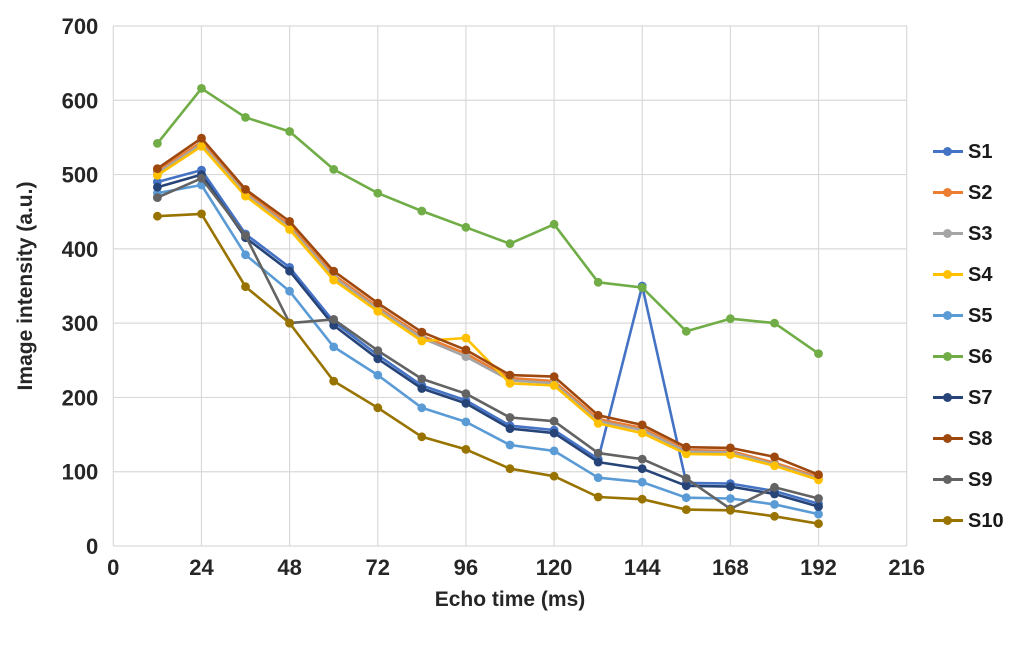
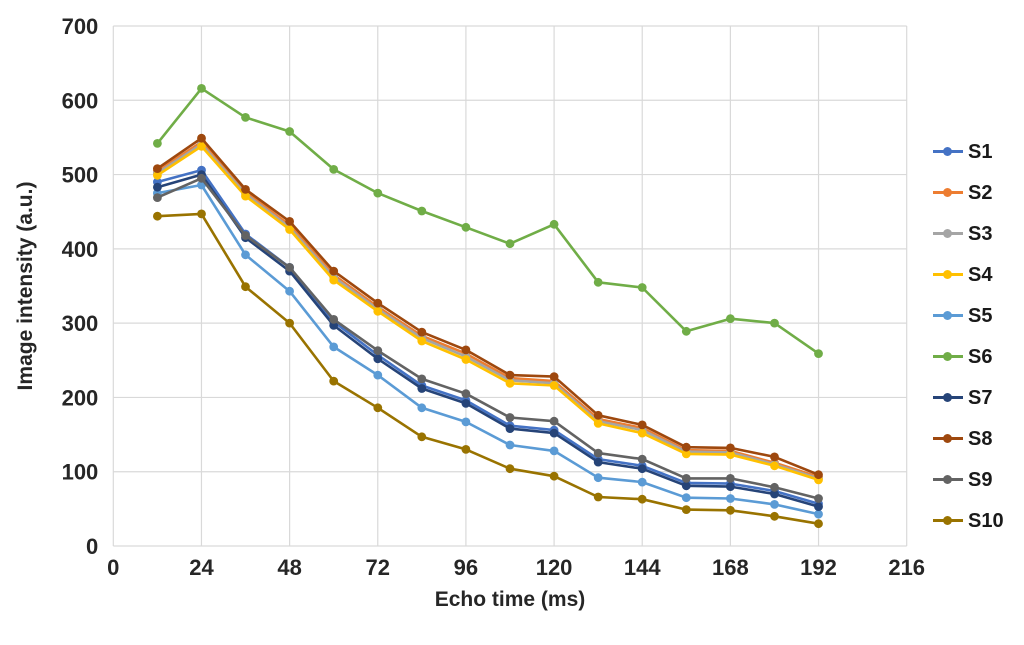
S9/48: 300 -> 380
S4/96: 280 -> 250
S1/144: 350 -> 110
S9/168: 50 -> 90
